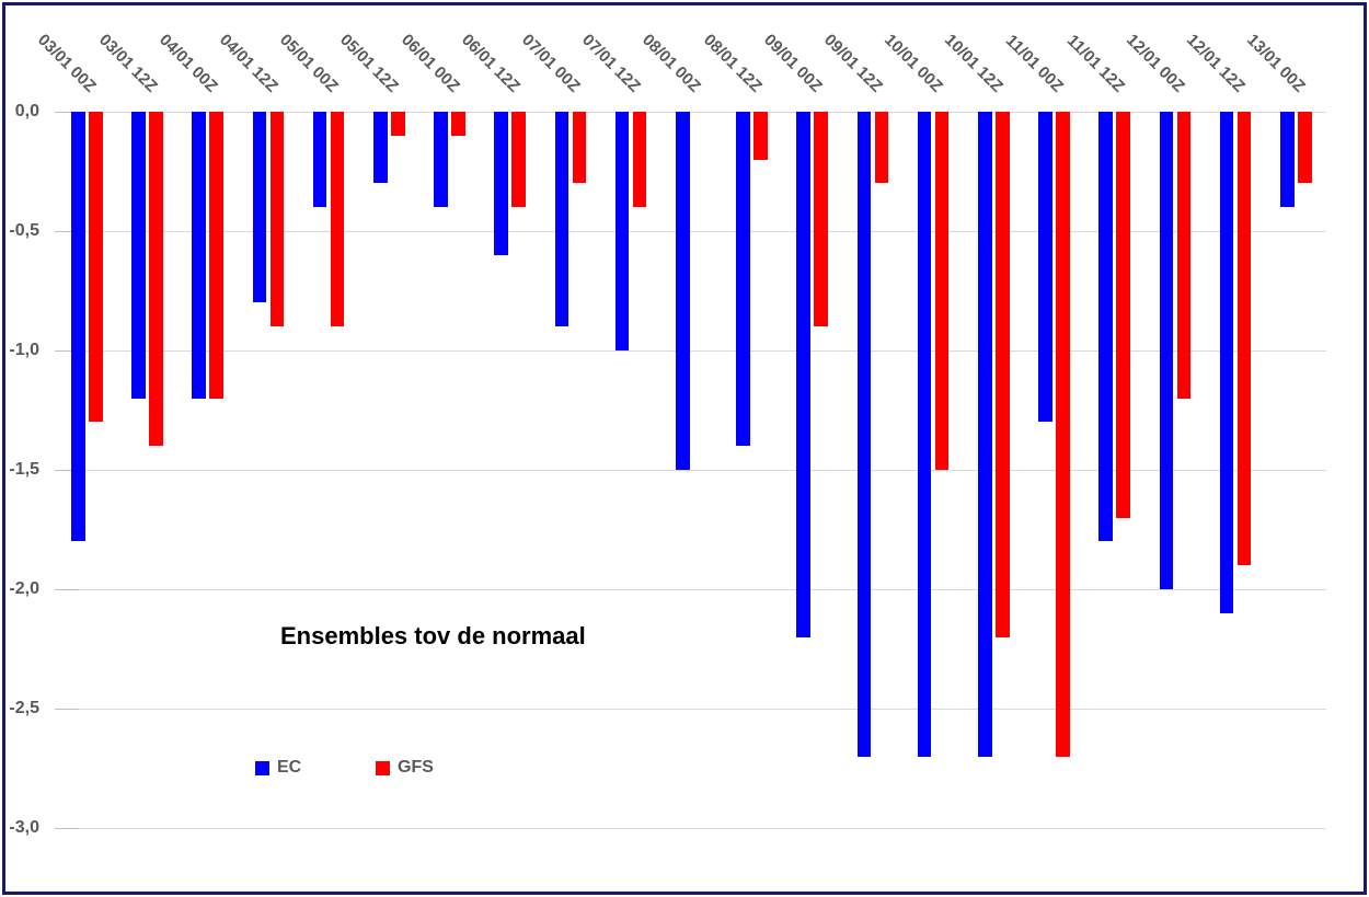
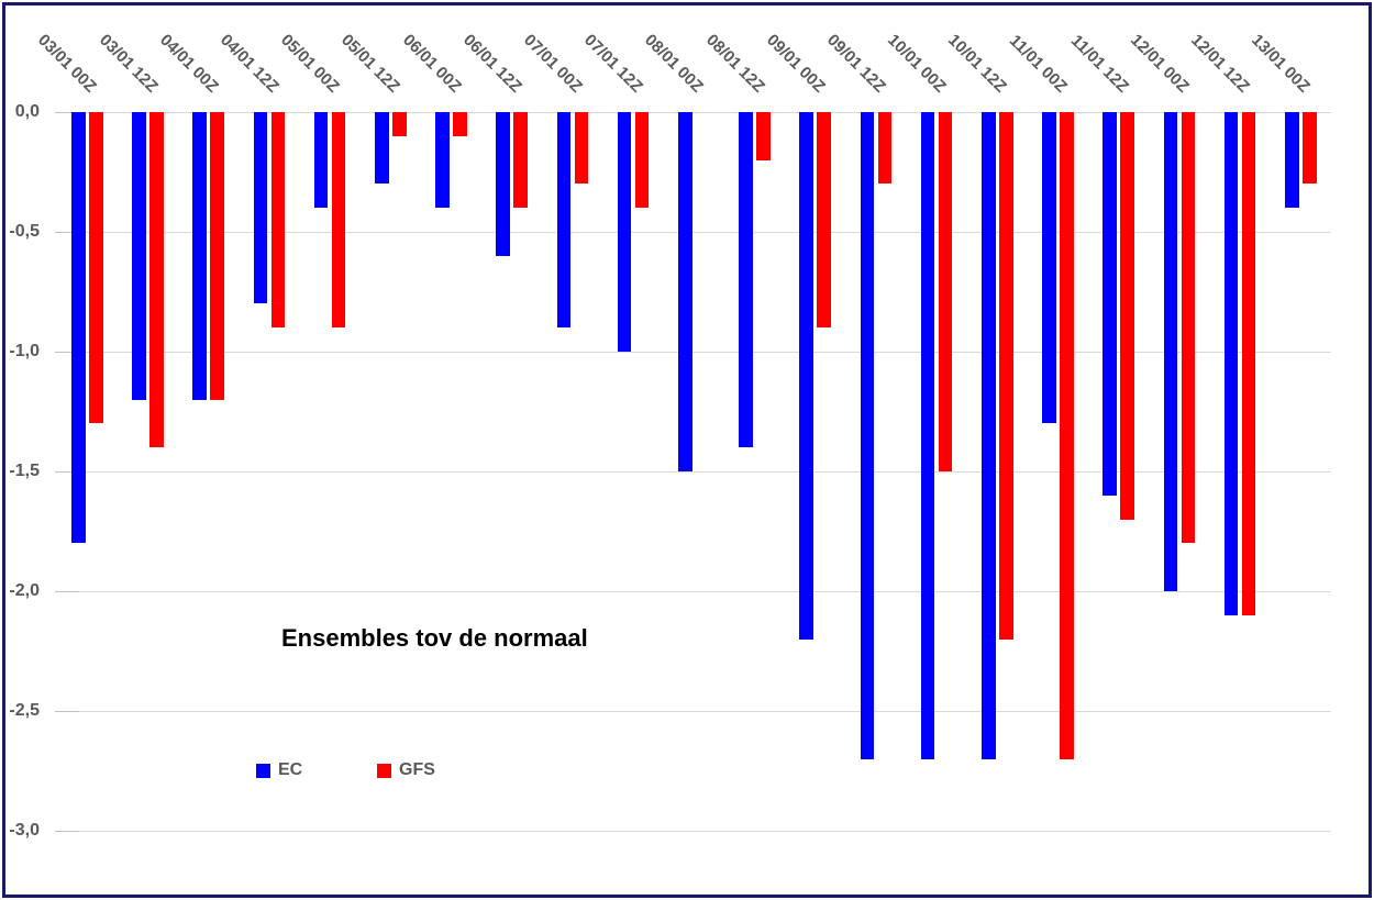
EC/11/01 12Z: -1,8 -> -1,6
GFS/12/01 00Z: -1,2 -> -1,8
GFS/12/01 12Z: -1,9 -> -2,1
